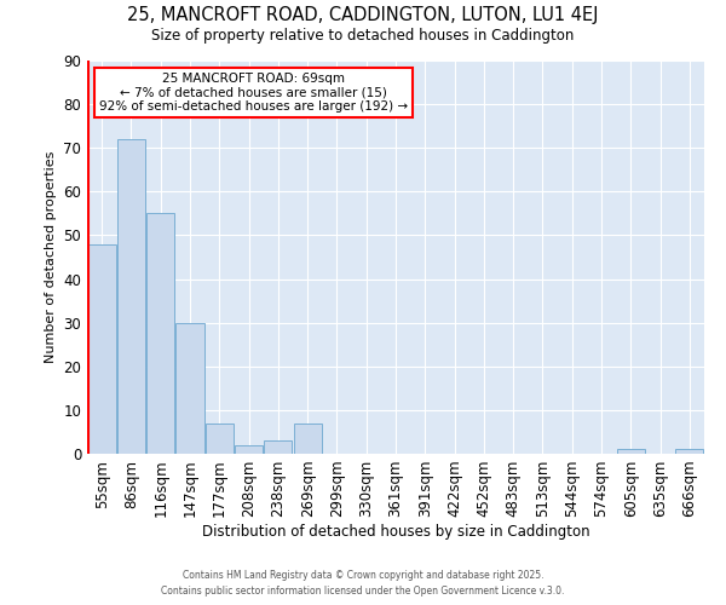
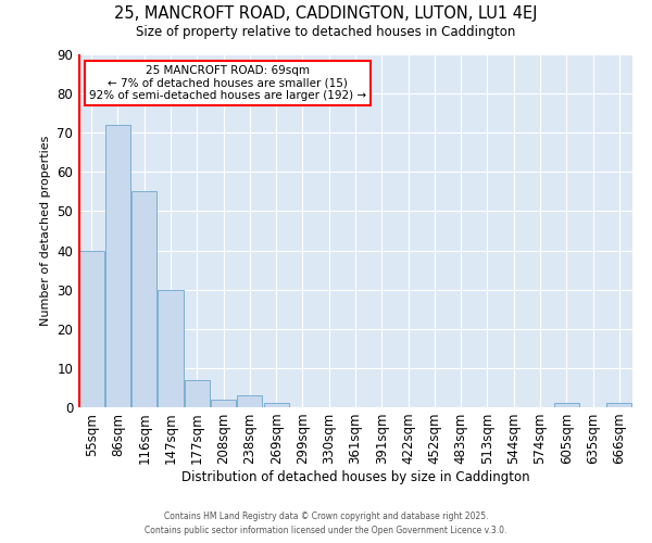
55sqm: 48 -> 40
269sqm: 7 -> 1
